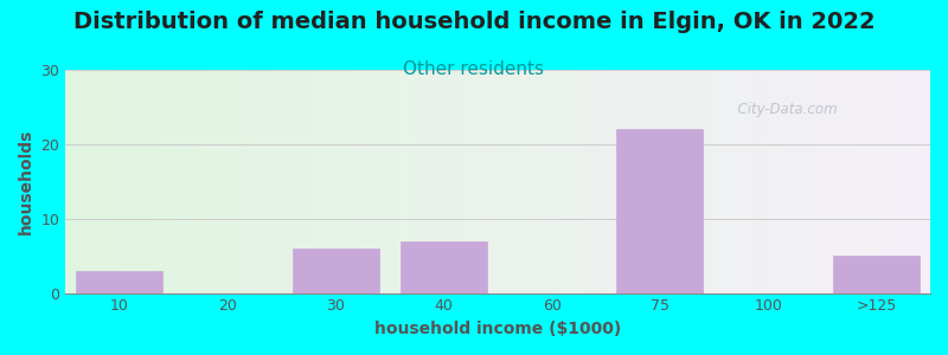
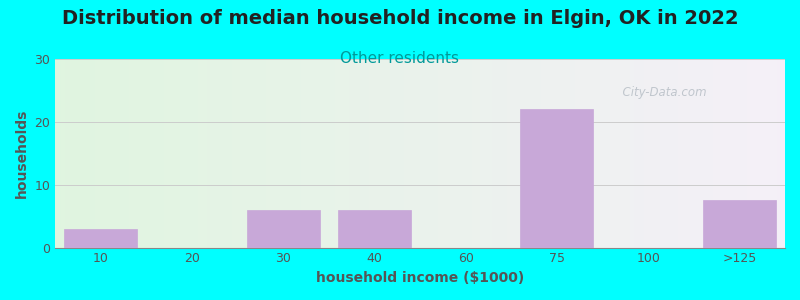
40: 7.0 -> 6.0
>125: 5.0 -> 7.5
